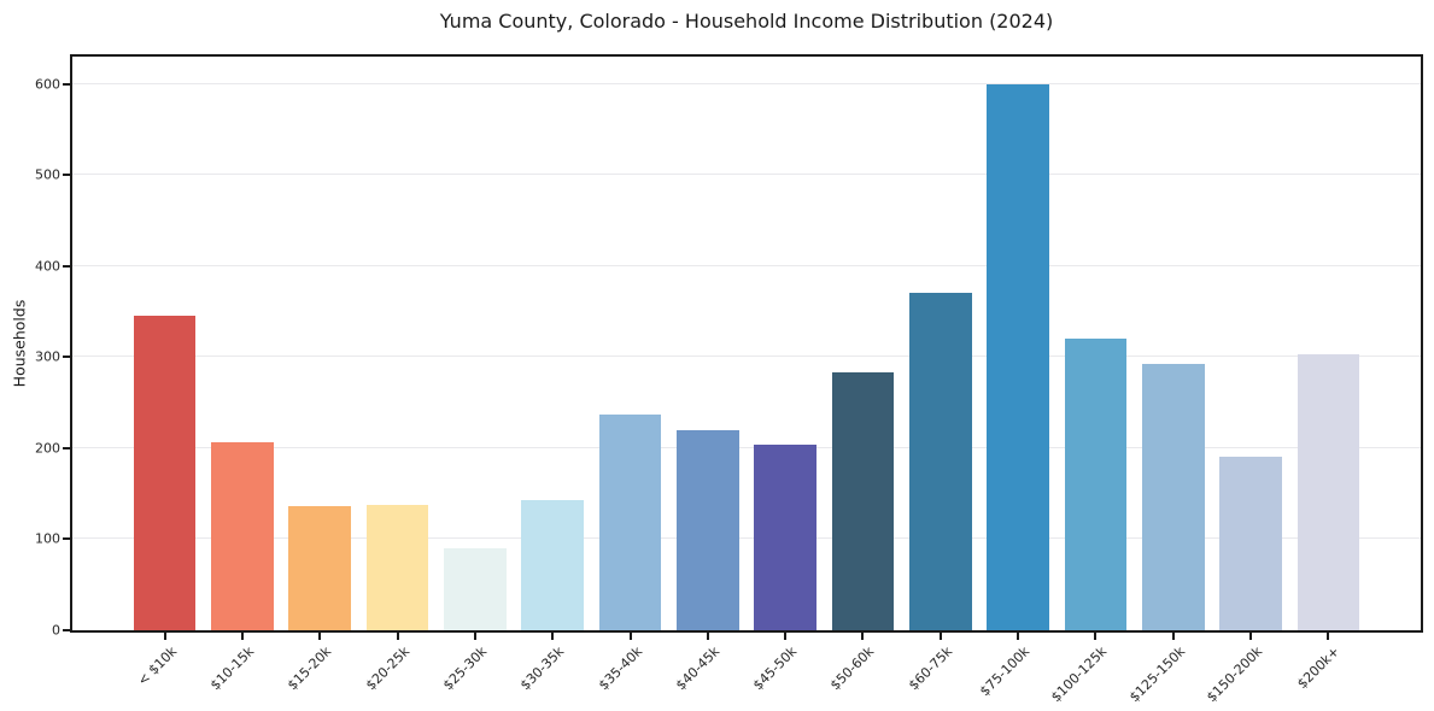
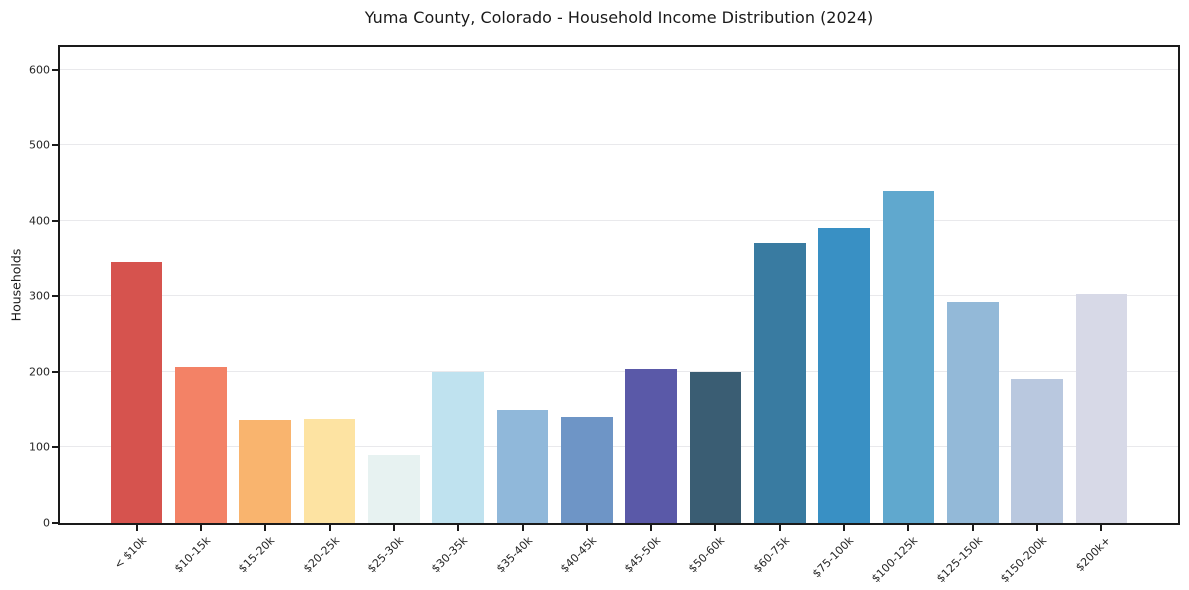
$30-35k: 140 -> 200
$35-40k: 240 -> 150
$40-45k: 220 -> 140
$50-60k: 280 -> 200
$75-100k: 600 -> 390
$100-125k: 320 -> 440
